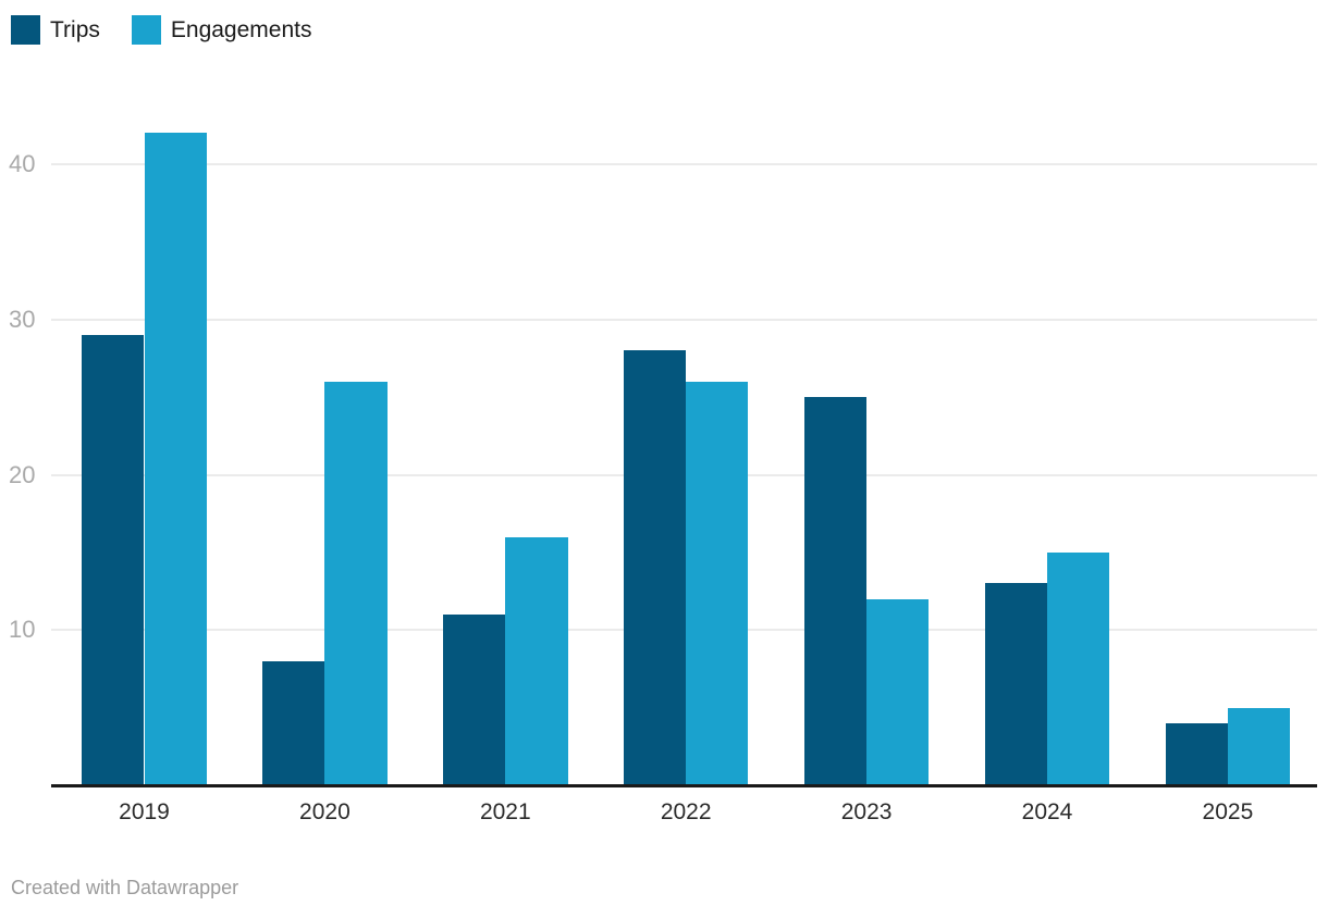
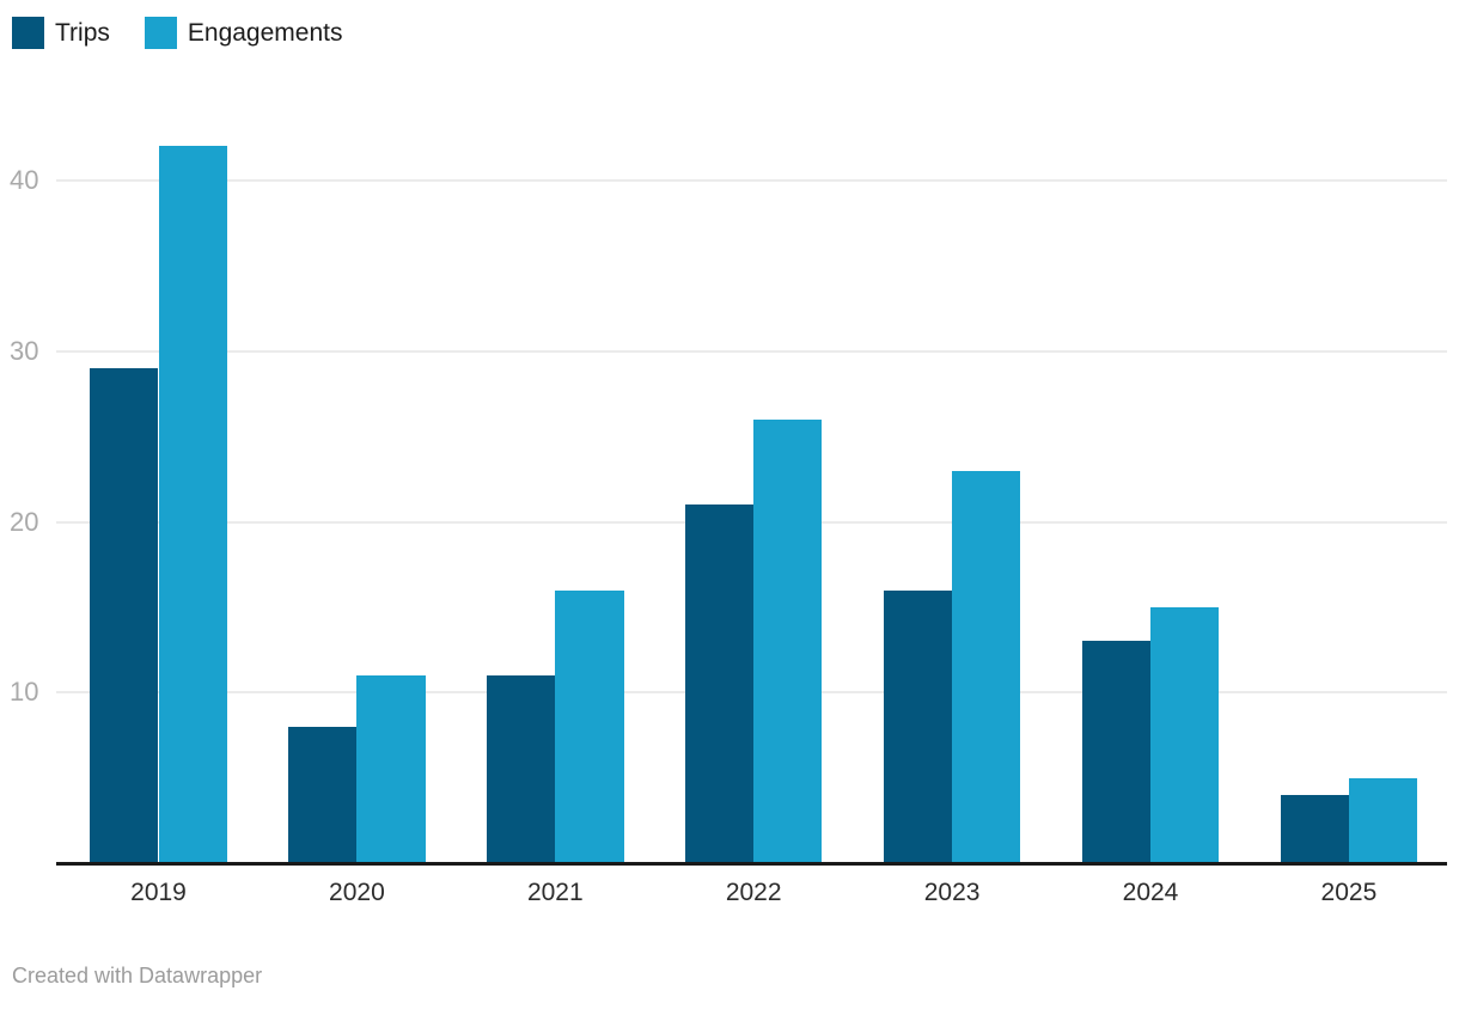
Engagements/2020: 26 -> 11
Trips/2022: 28 -> 21
Trips/2023: 25 -> 16
Engagements/2023: 12 -> 23
